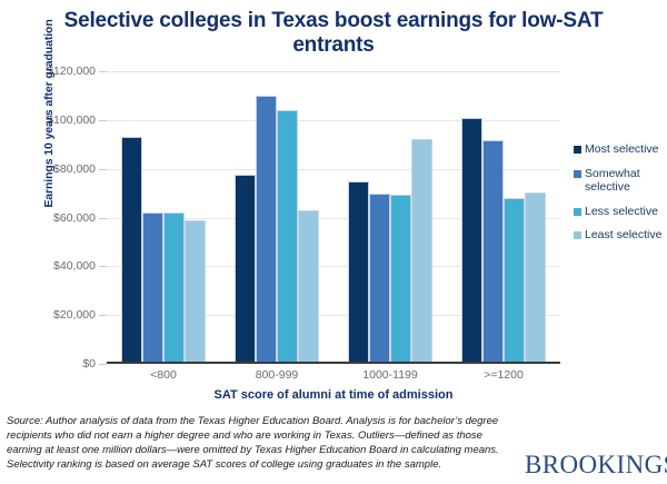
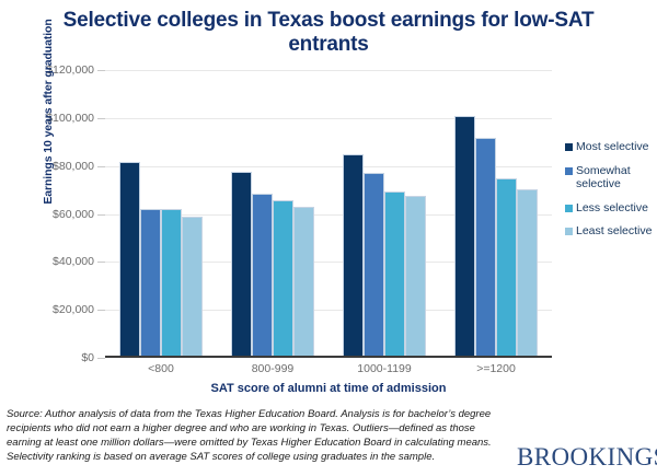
Most selective/<800: $93000 -> $82000
Somewhat selective/800-999: $110000 -> $68000
Less selective/800-999: $104000 -> $66000
Most selective/1000-1199: $75000 -> $85000
Somewhat selective/1000-1199: $70000 -> $77000
Least selective/1000-1199: $92000 -> $68000
Less selective/>=1200: $68000 -> $75000
